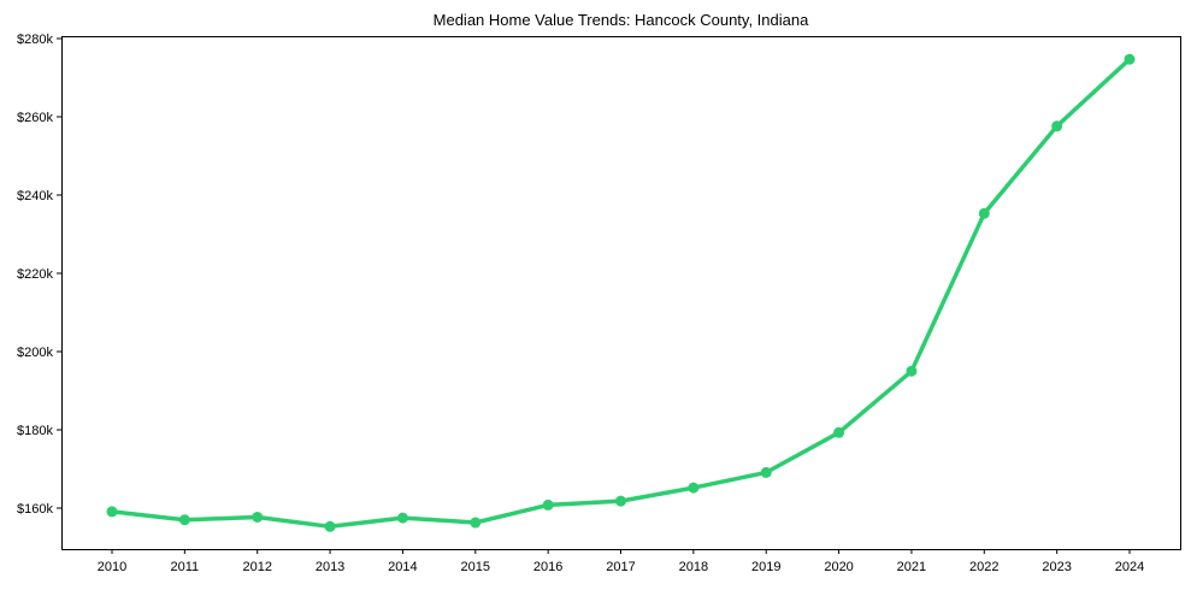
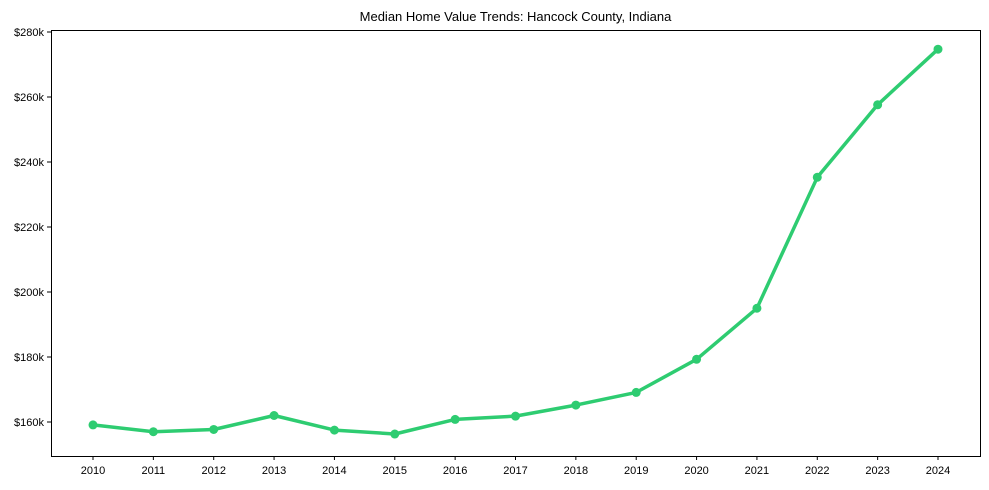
2013: $155k -> $162k
